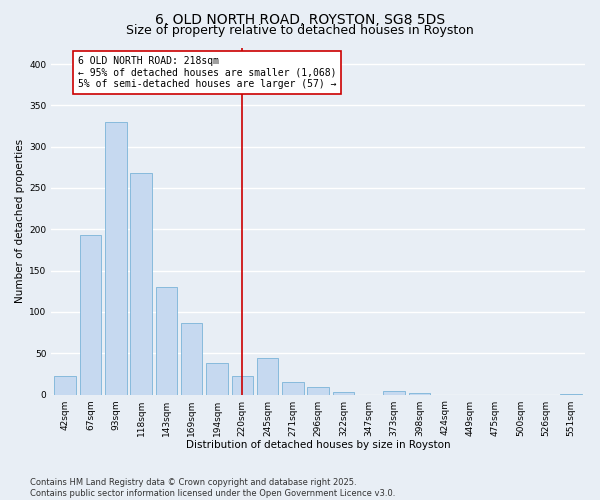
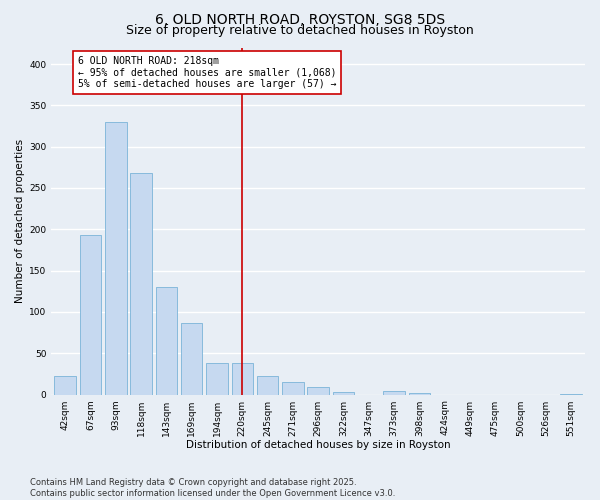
220sqm: 22 -> 38
245sqm: 44 -> 22
